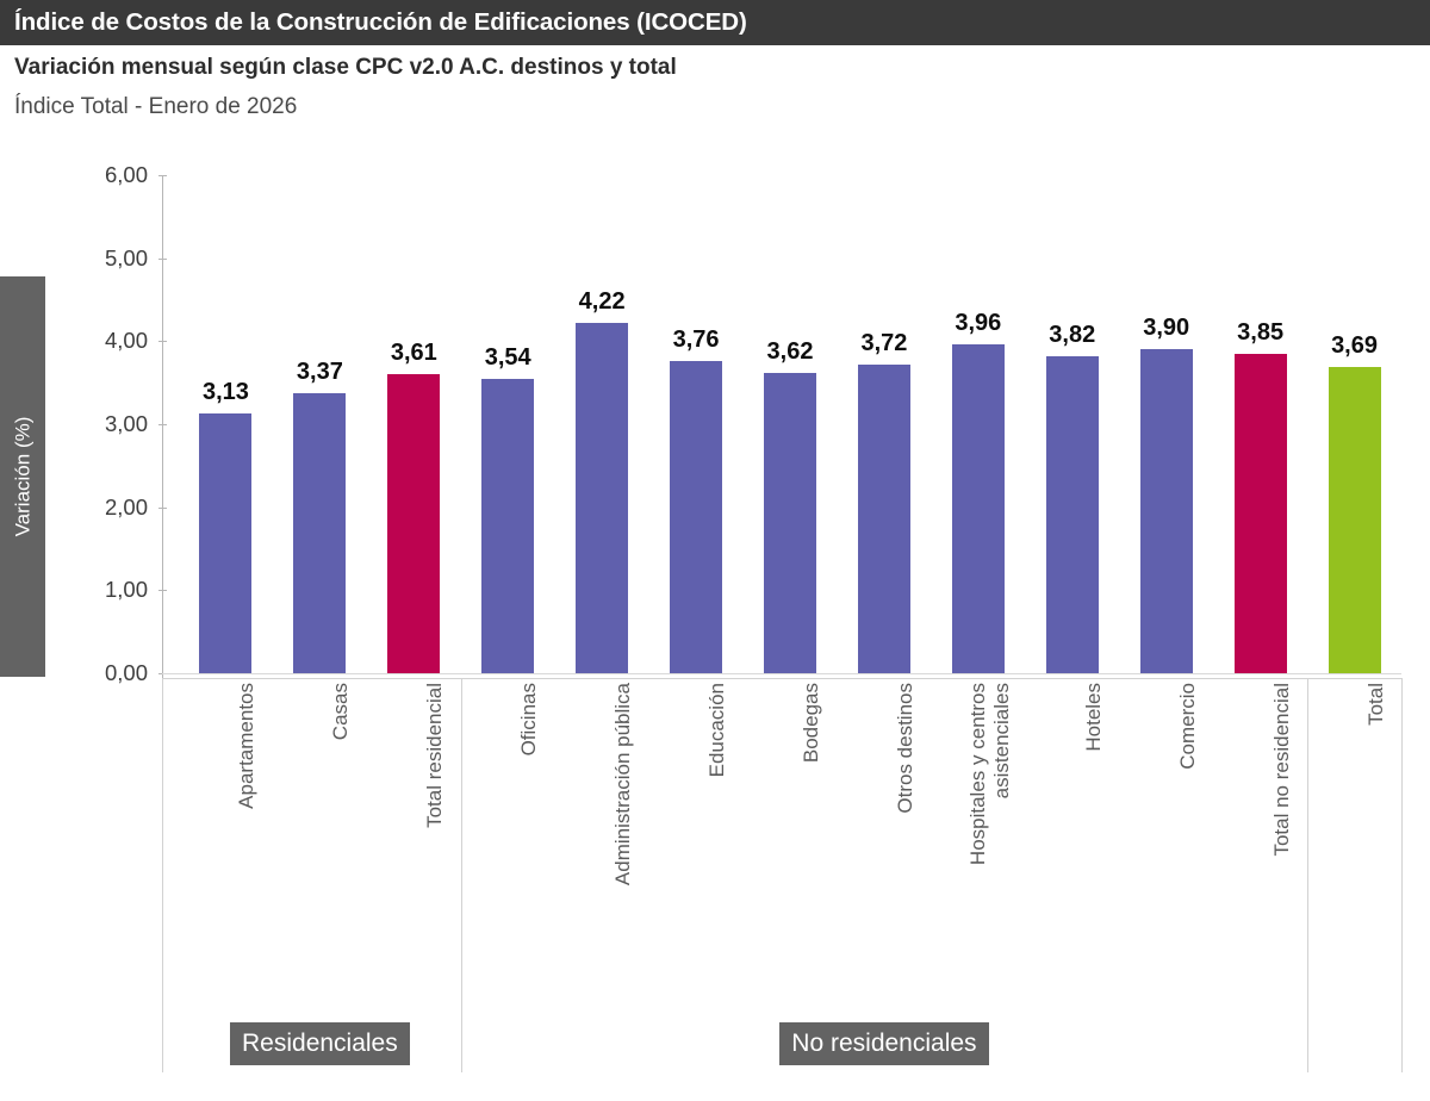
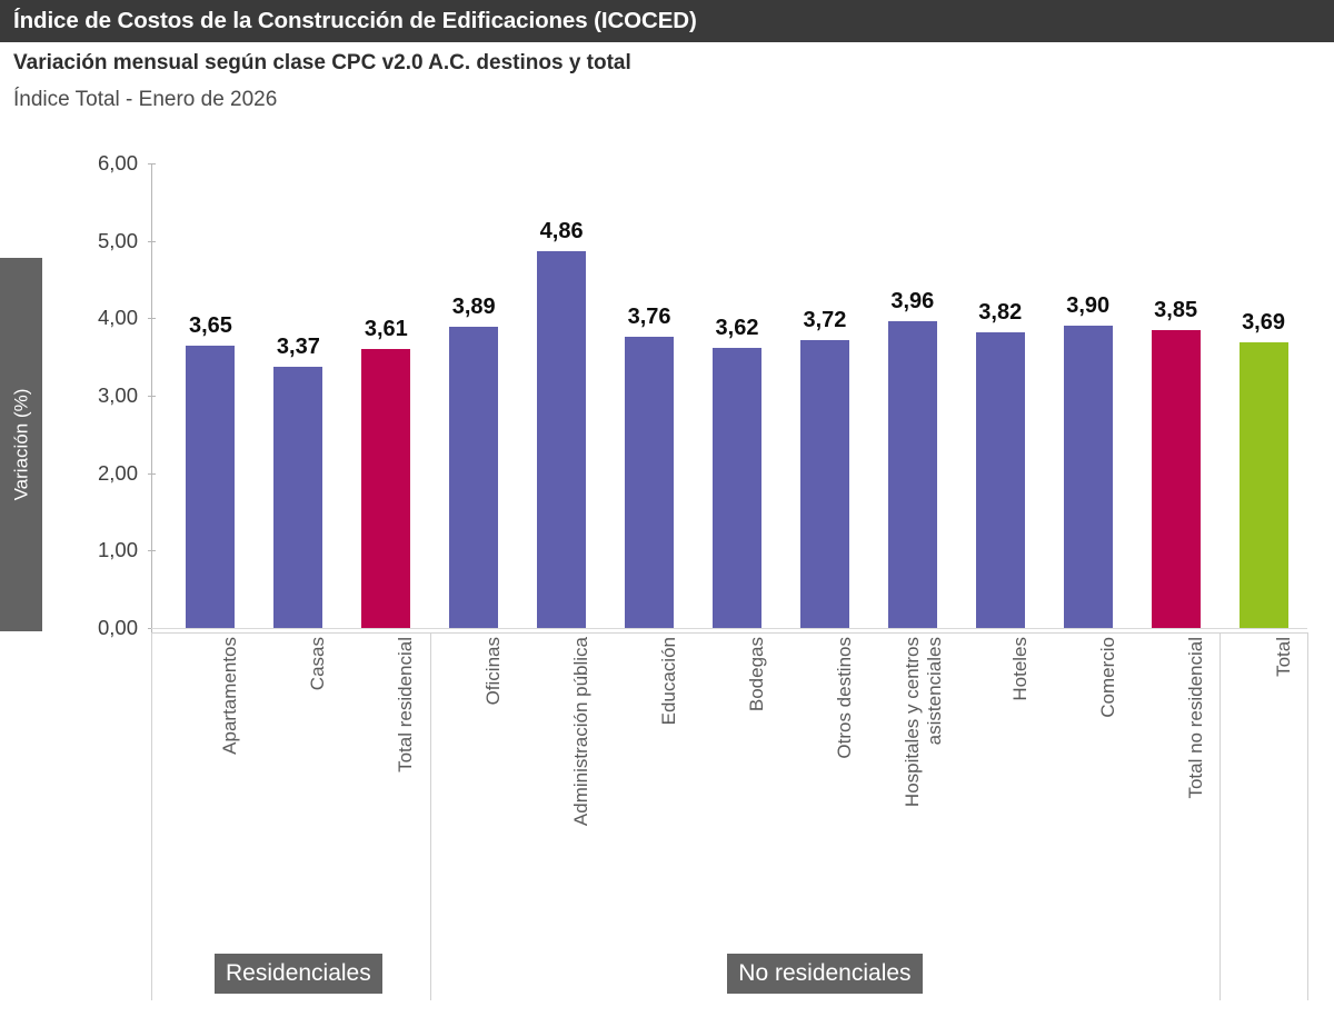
Apartamentos: 3,13 -> 3,65
Oficinas: 3,54 -> 3,89
Administración pública: 4,22 -> 4,86
